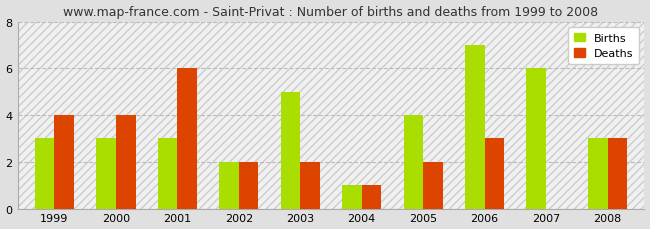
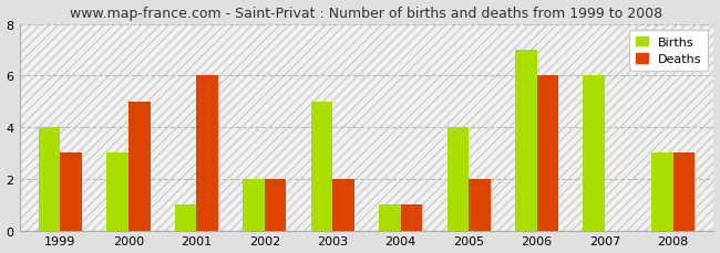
Births/1999: 3 -> 4
Deaths/1999: 4 -> 3
Deaths/2000: 4 -> 5
Births/2001: 3 -> 1
Deaths/2006: 3 -> 6
